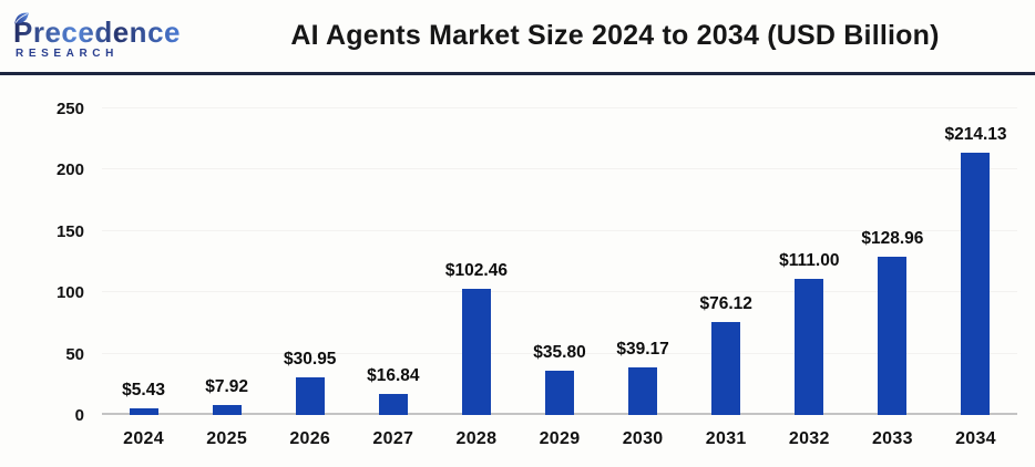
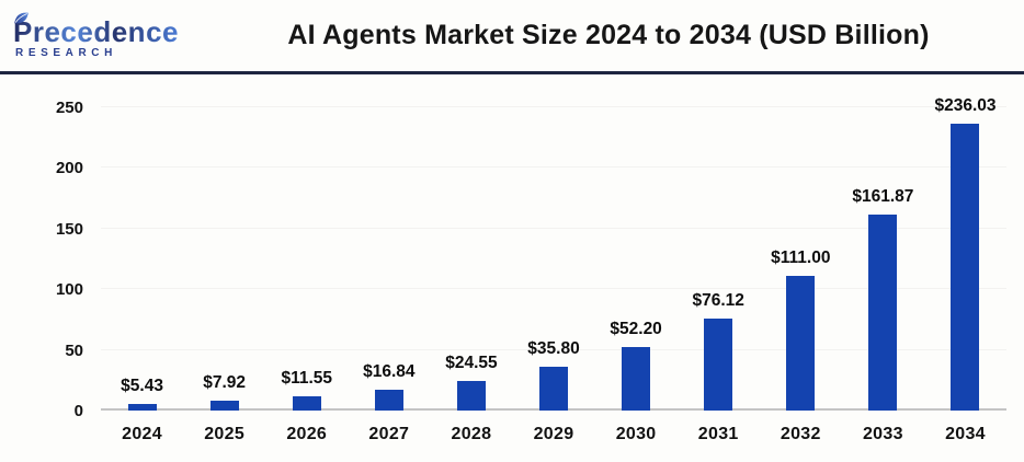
2026: $30.95 -> $11.55
2028: $102.46 -> $24.55
2030: $39.17 -> $52.20
2033: $128.96 -> $161.87
2034: $214.13 -> $236.03
